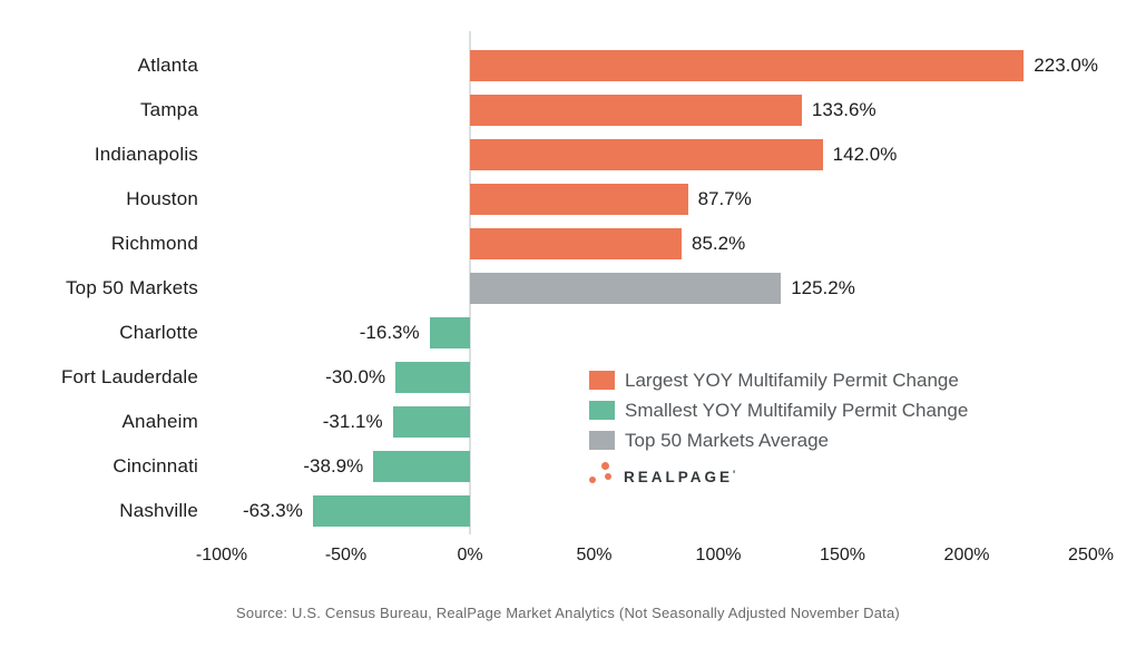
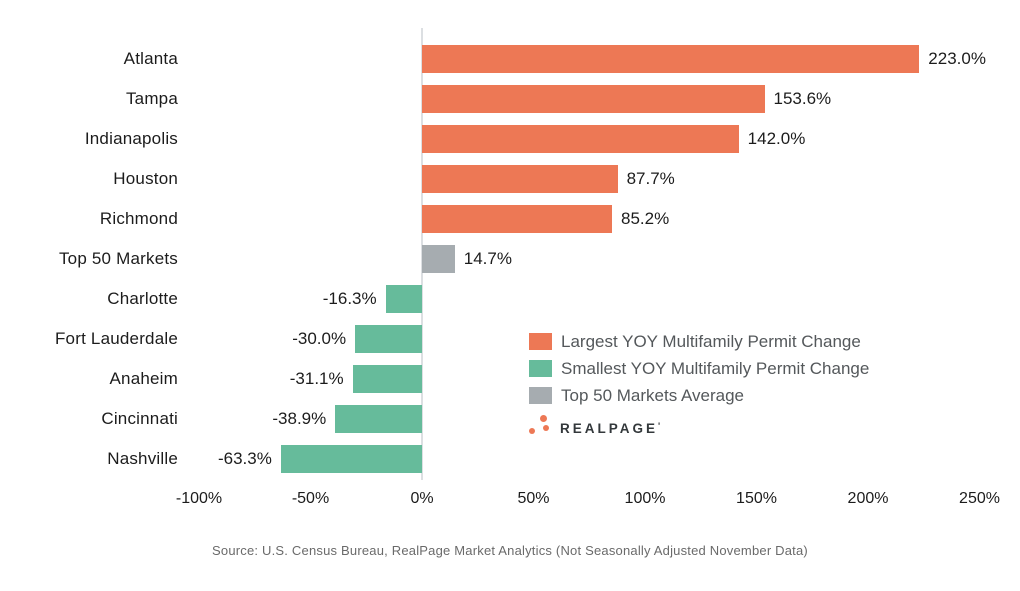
Tampa: 133.6% -> 153.6%
Top 50 Markets: 125.2% -> 14.7%
